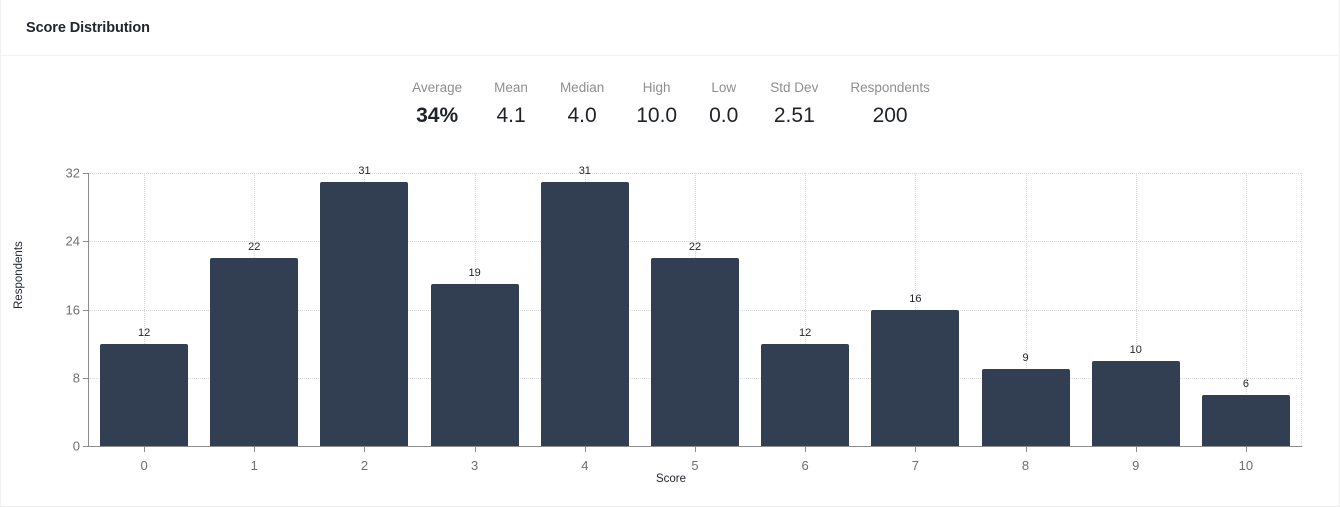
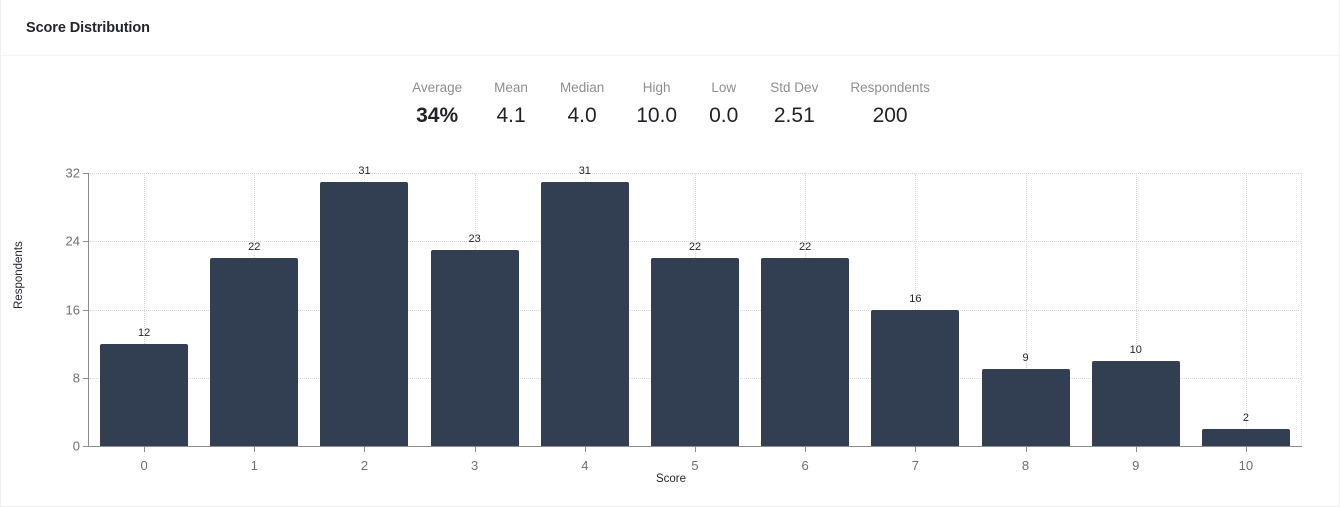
3: 19 -> 23
6: 12 -> 22
10: 6 -> 2
